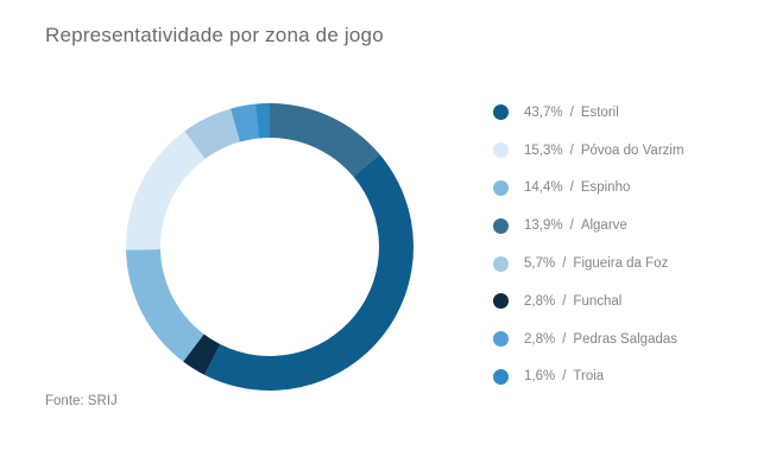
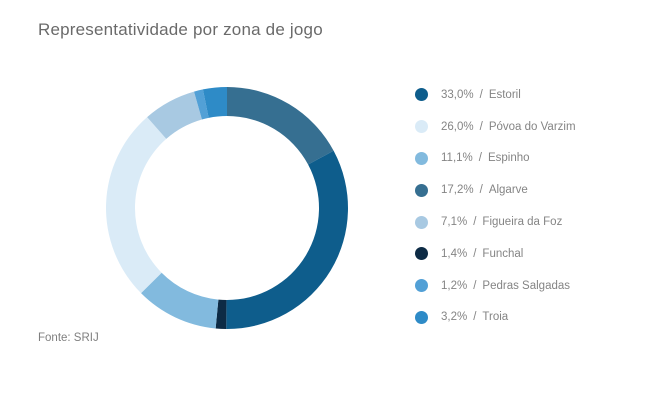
Estoril: 43,7% -> 33,0%
Póvoa do Varzim: 15,3% -> 26,0%
Espinho: 14,4% -> 11,1%
Algarve: 13,9% -> 17,2%
Figueira da Foz: 5,7% -> 7,1%
Funchal: 2,8% -> 1,4%
Pedras Salgadas: 2,8% -> 1,2%
Troia: 1,6% -> 3,2%
